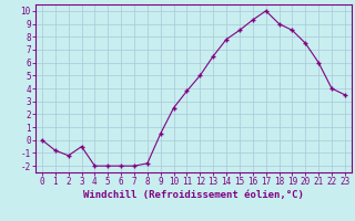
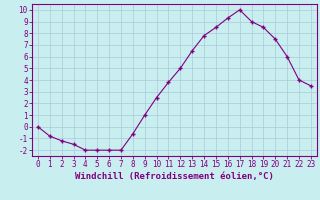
3: -0.5 -> -1.5
8: -1.8 -> -0.6
9: 0.5 -> 1.0
